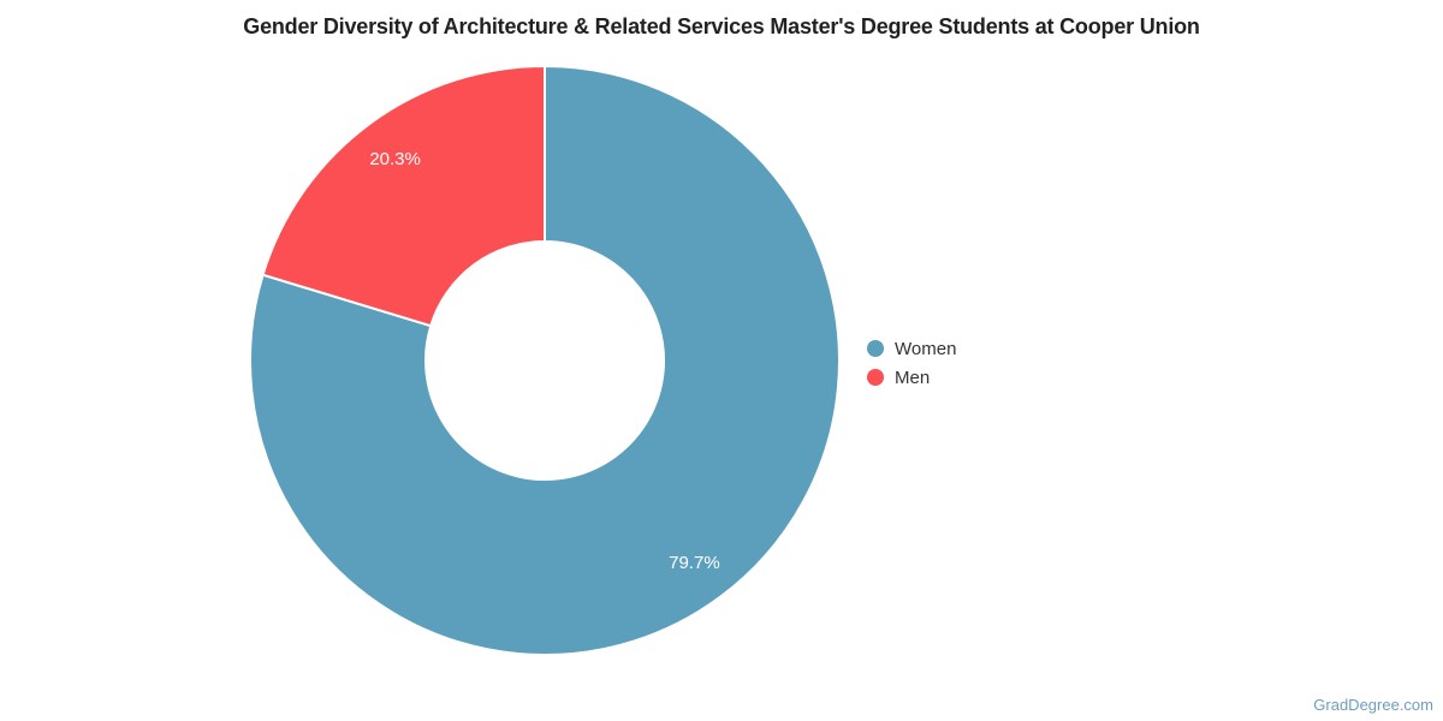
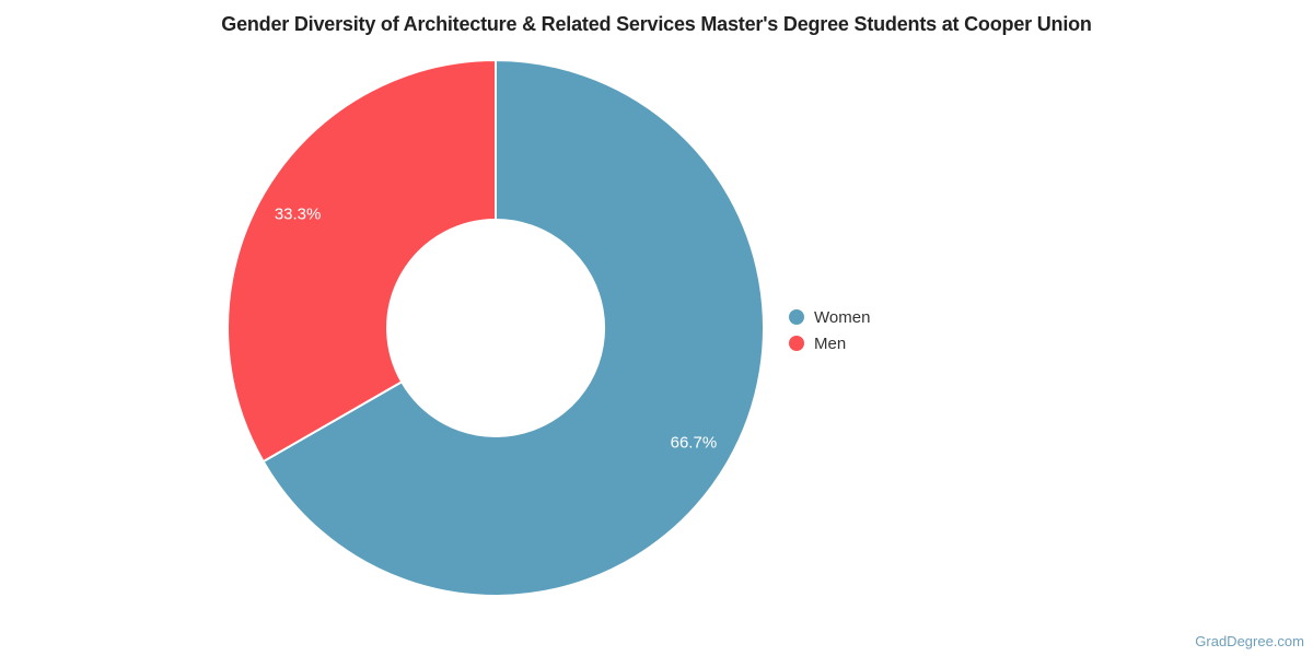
Women: 79.7% -> 66.7%
Men: 20.3% -> 33.3%
